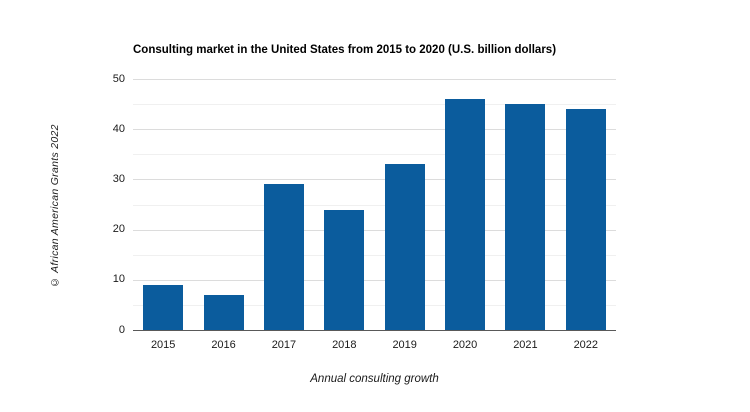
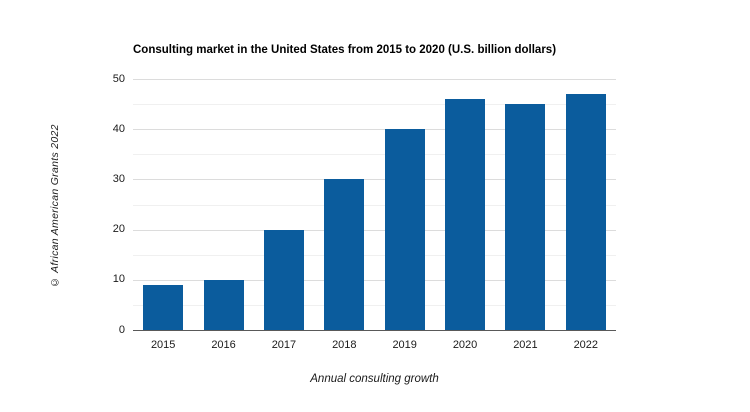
2016: 7 -> 10
2017: 29 -> 20
2018: 24 -> 30
2019: 33 -> 40
2022: 44 -> 47
